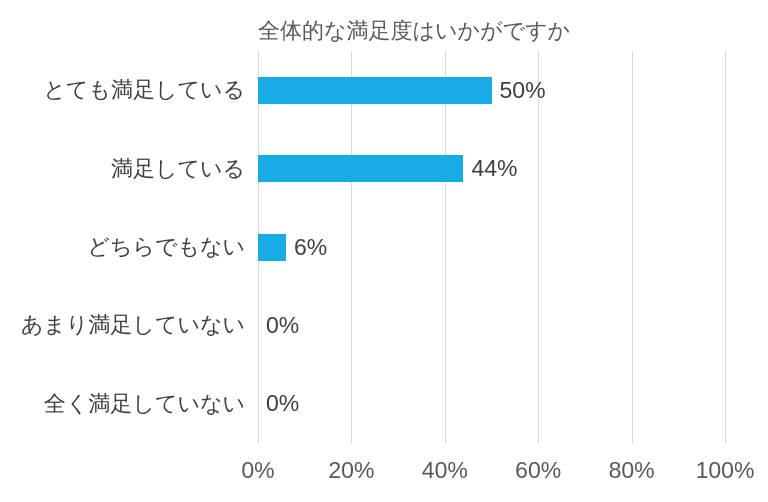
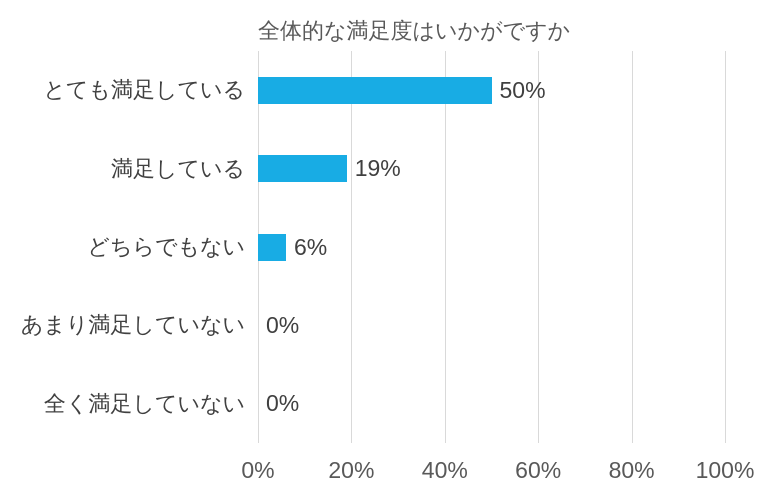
満足している: 44% -> 19%
